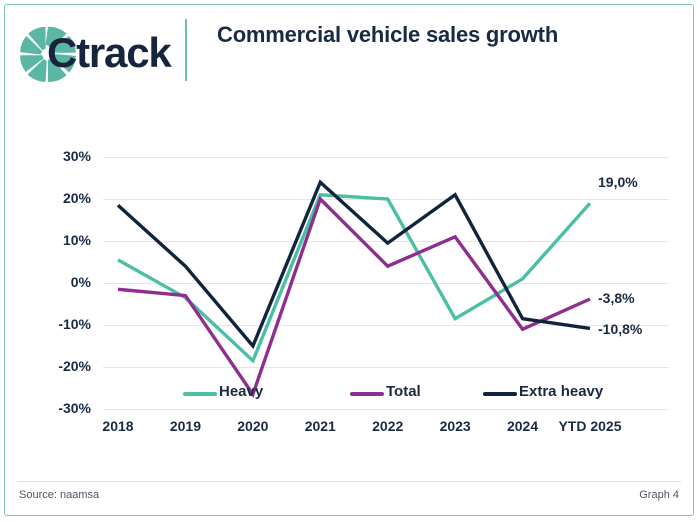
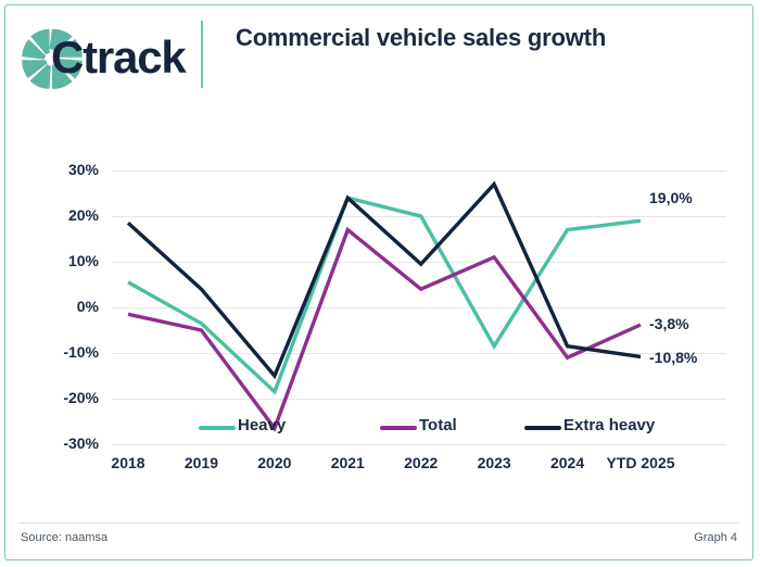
Total/2019: -3% -> -5%
Heavy/2021: 21% -> 24%
Total/2021: 20% -> 17%
Extra heavy/2023: 21% -> 27%
Heavy/2024: 1% -> 17%
